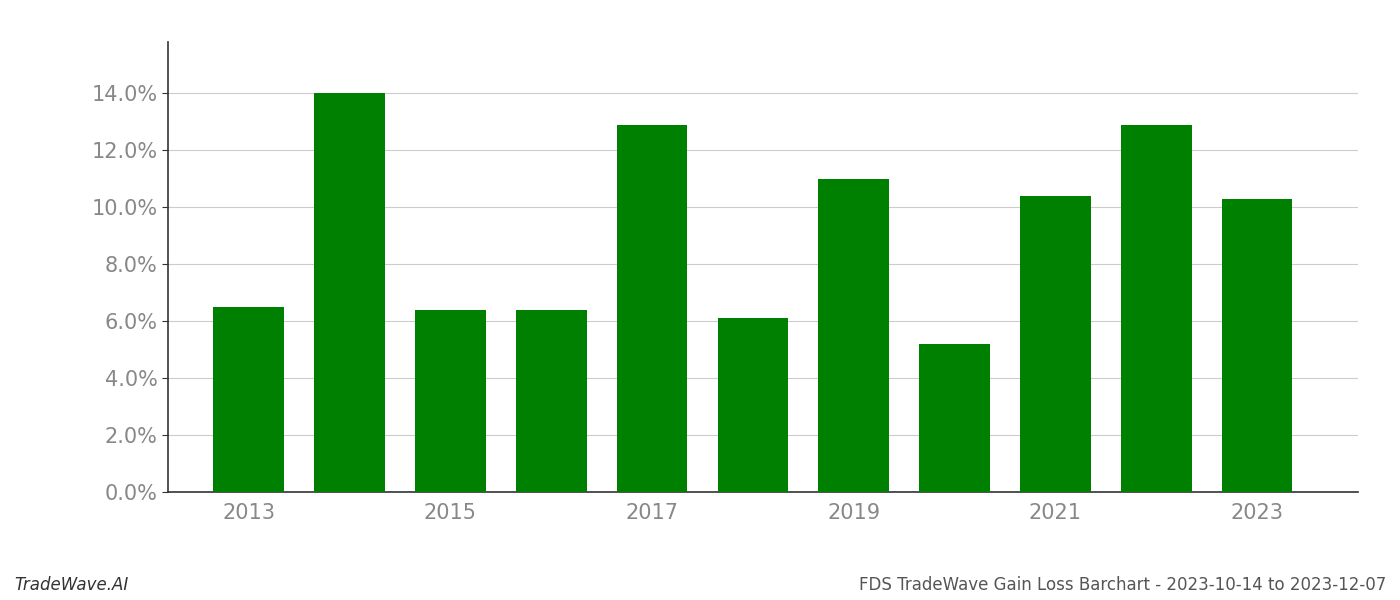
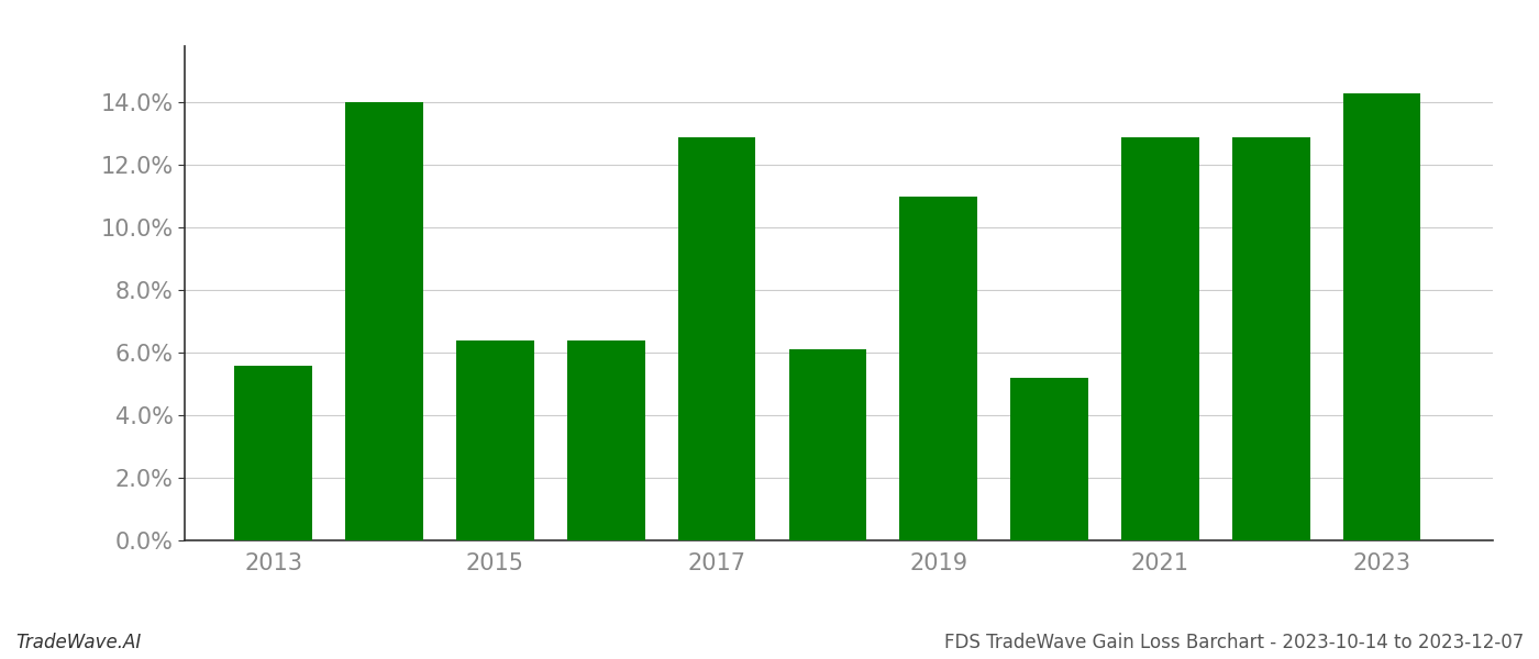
2013: 6.5% -> 5.6%
2021: 10.4% -> 12.9%
2023: 10.3% -> 14.3%
